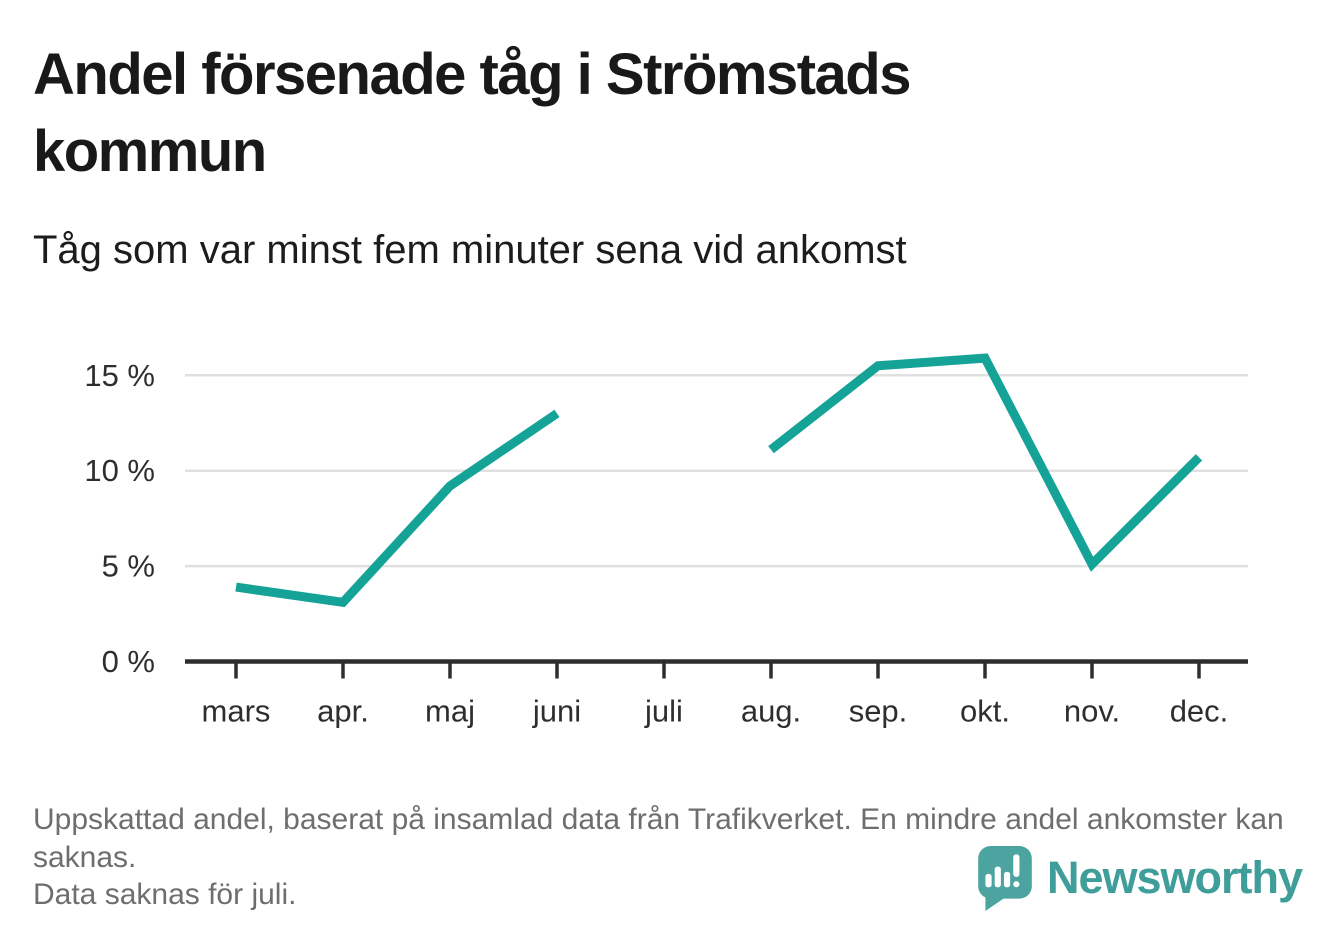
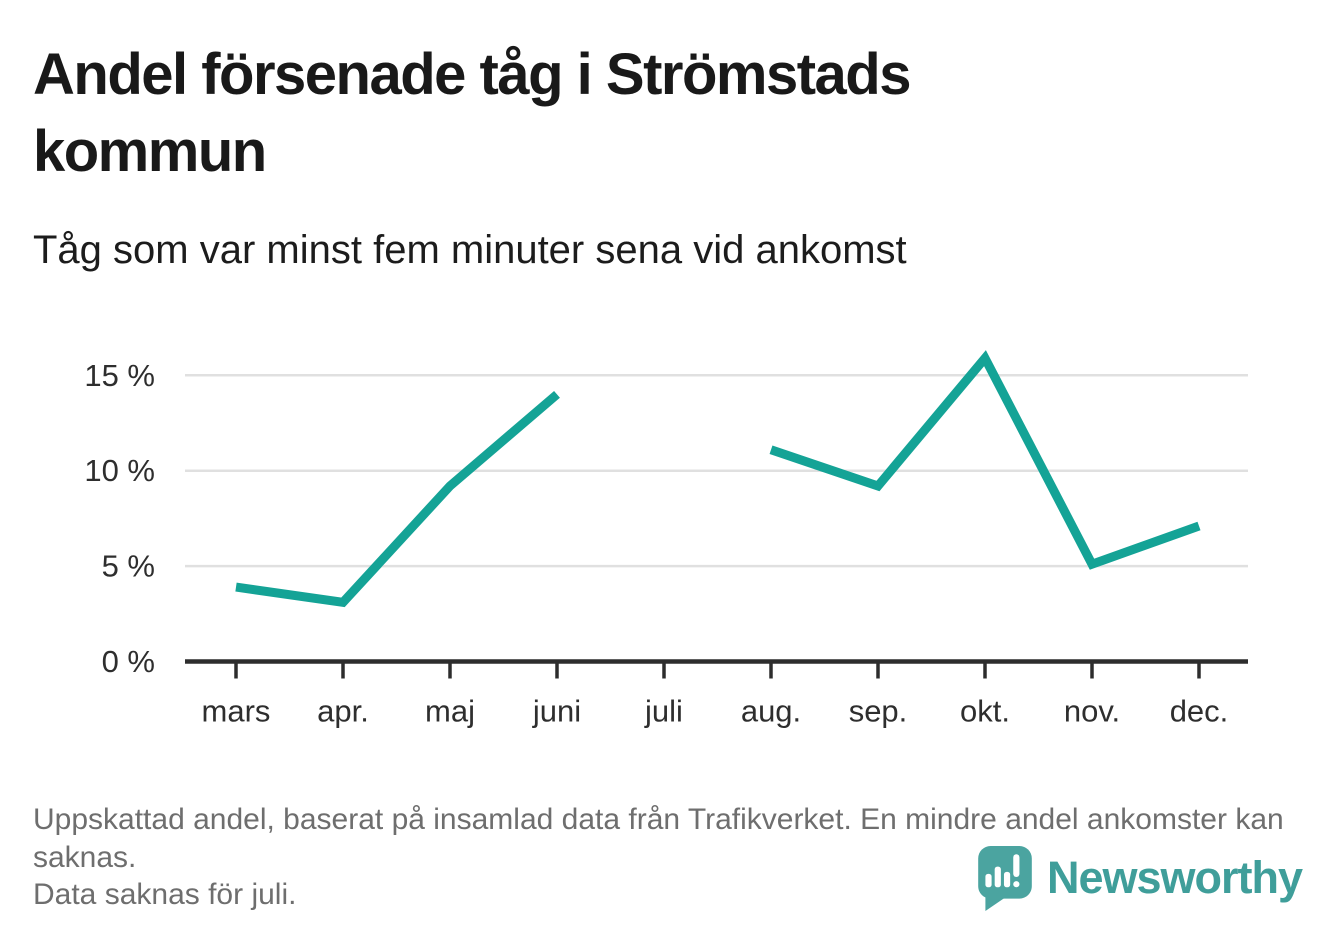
juni: 13.0% -> 14.0%
sep.: 15.5% -> 9.2%
dec.: 10.7% -> 7.1%
